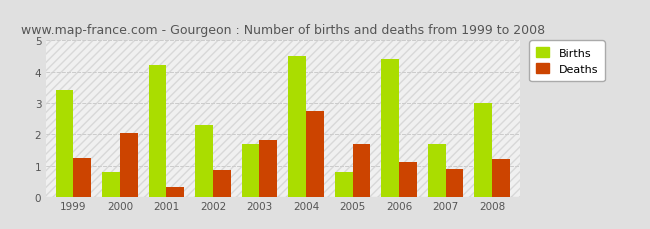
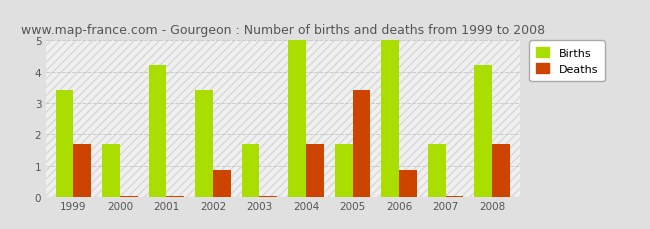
Deaths/1999: 1.25 -> 1.70
Births/2000: 0.8 -> 1.7
Deaths/2000: 2.05 -> 0.04
Deaths/2001: 0.30 -> 0.04
Births/2002: 2.3 -> 3.4
Deaths/2003: 1.80 -> 0.04
Births/2004: 4.5 -> 5.0
Deaths/2004: 2.75 -> 1.70
Births/2005: 0.8 -> 1.7
Deaths/2005: 1.70 -> 3.40
Births/2006: 4.4 -> 5.0
Deaths/2006: 1.10 -> 0.85
Deaths/2007: 0.90 -> 0.04
Births/2008: 3.0 -> 4.2
Deaths/2008: 1.20 -> 1.70
